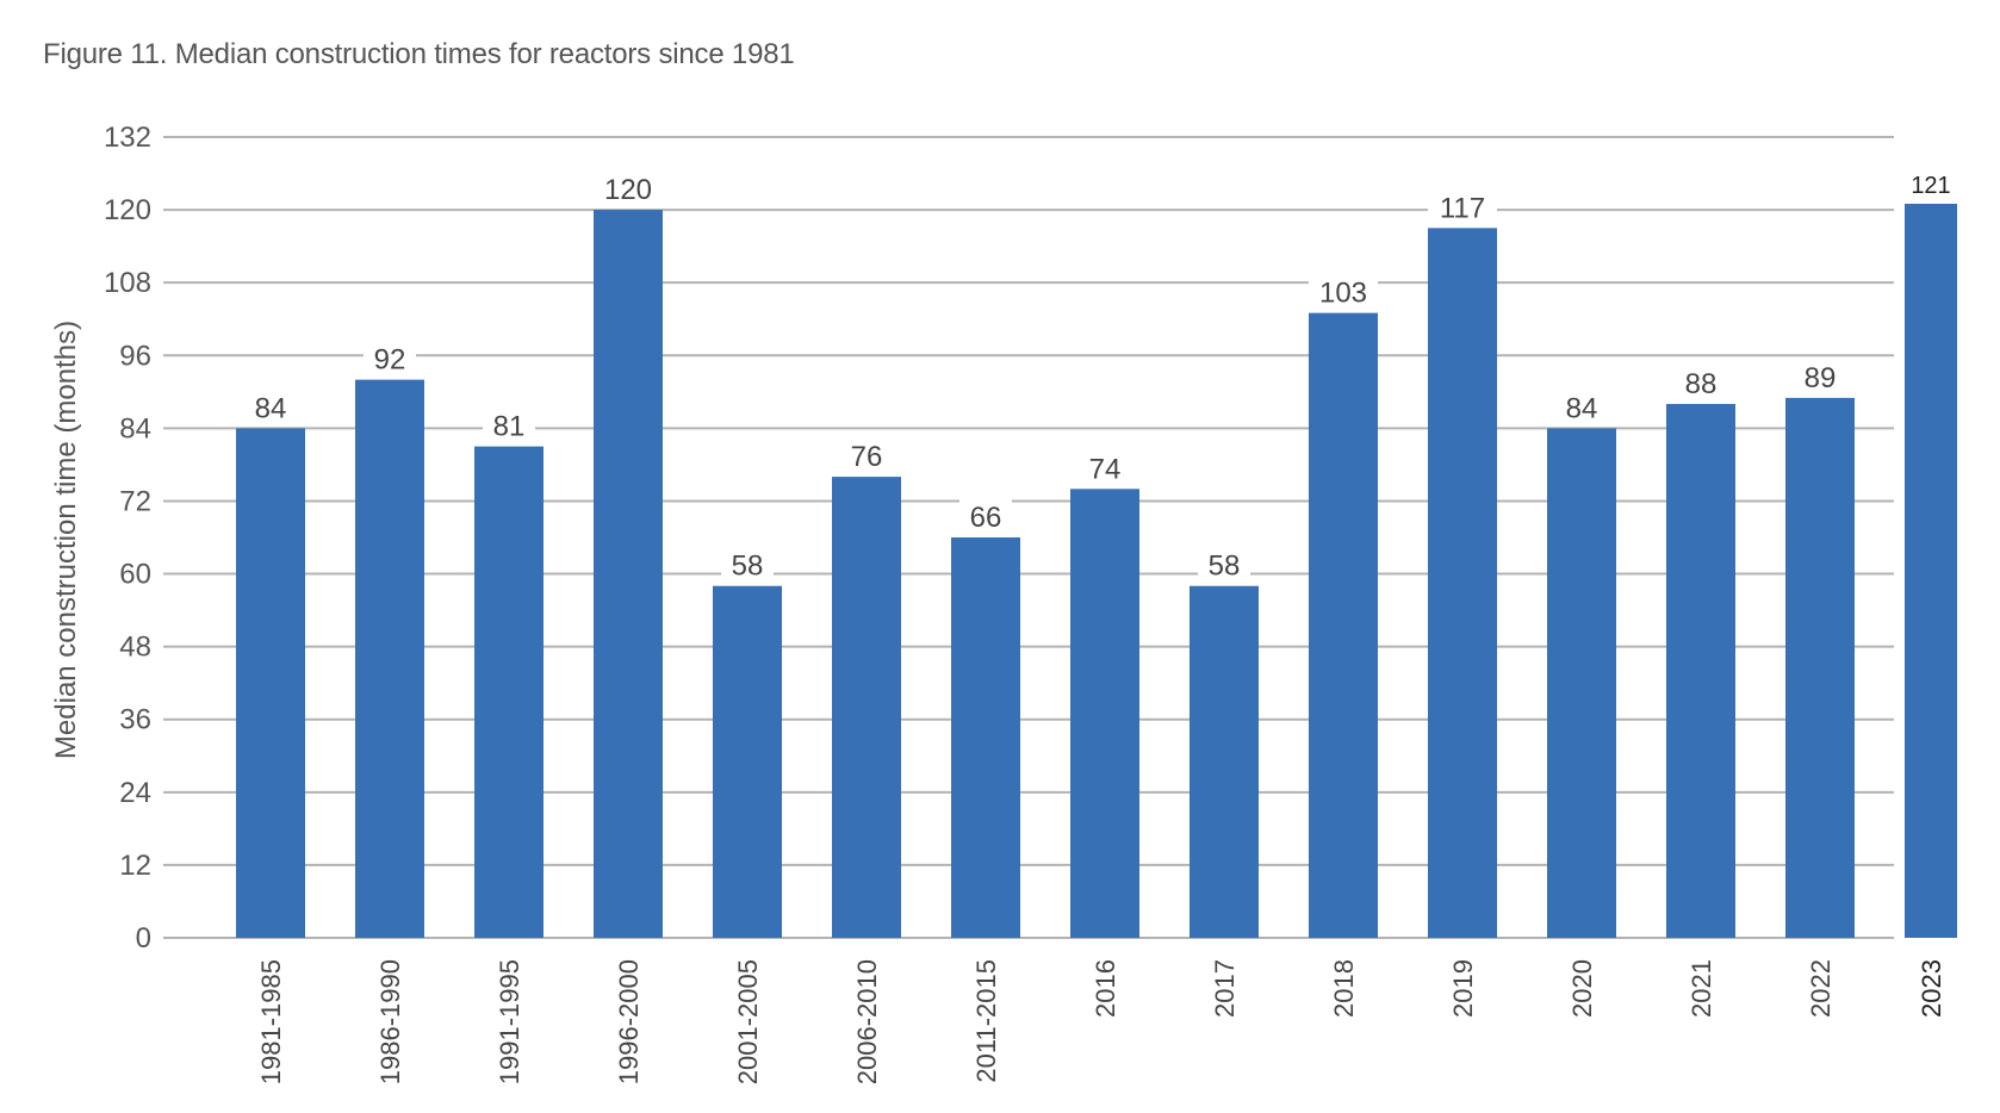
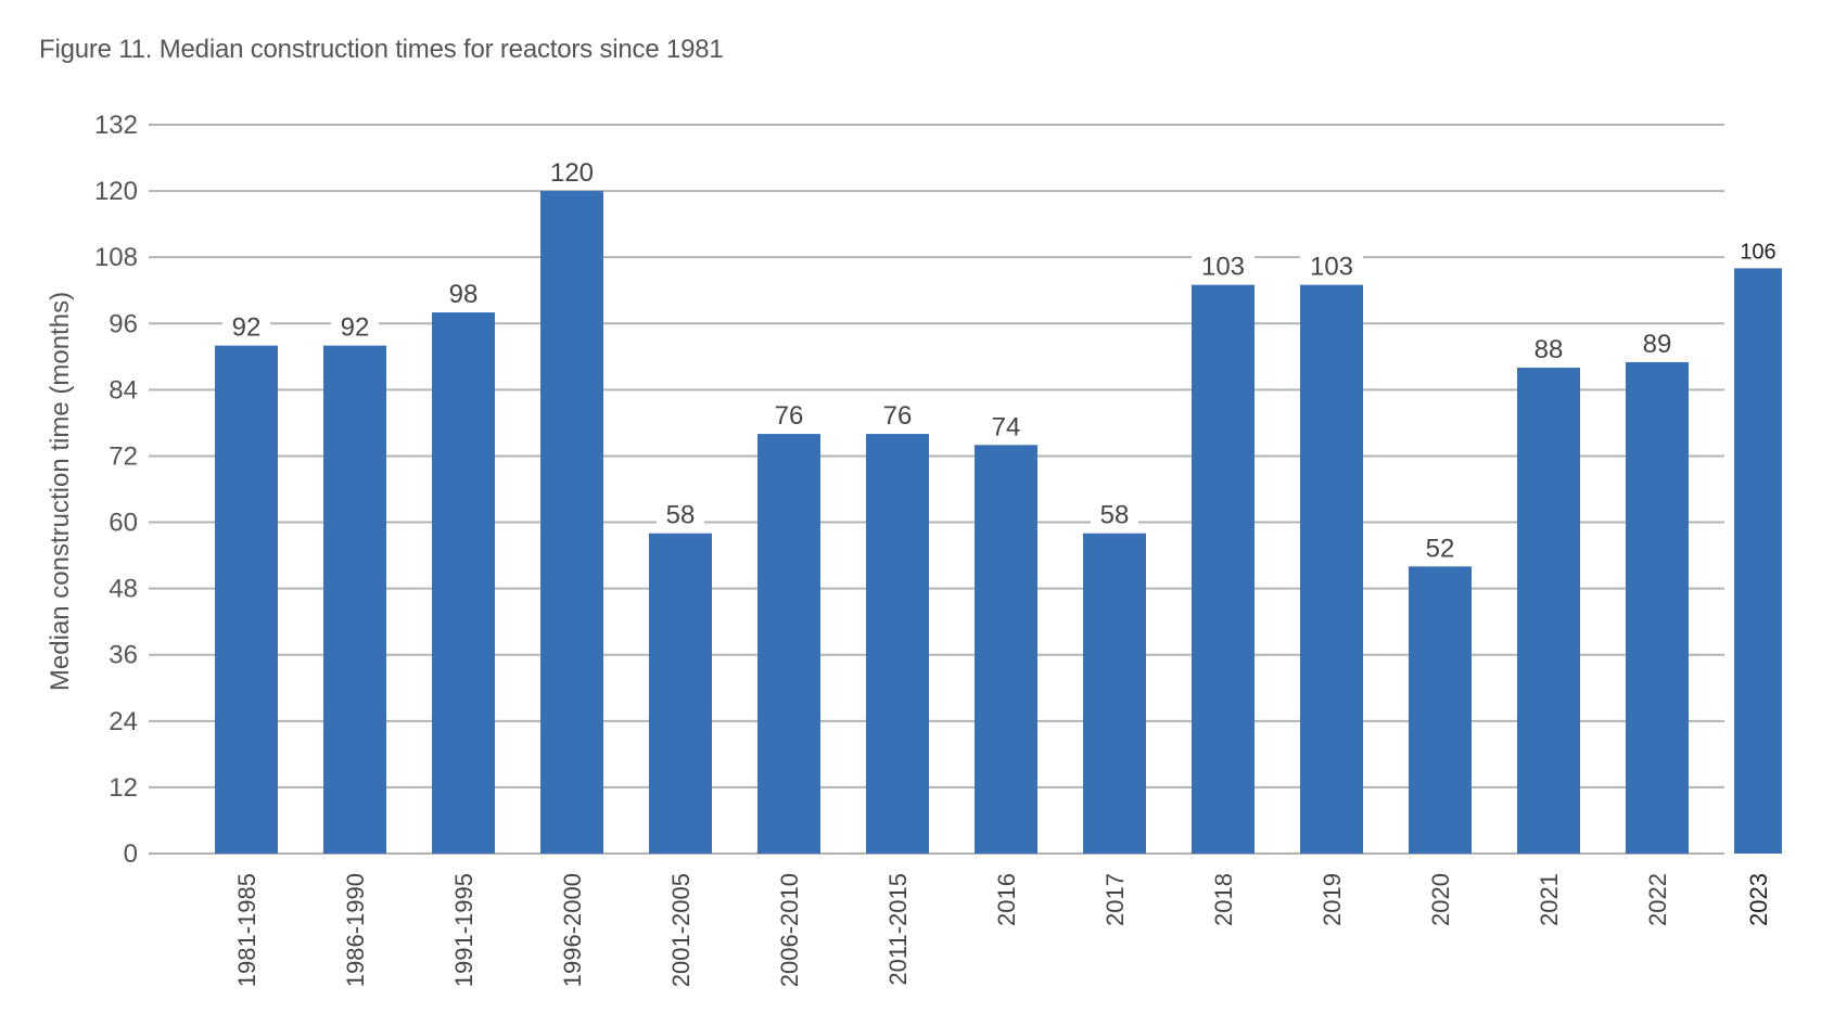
1981-1985: 84 -> 92
1991-1995: 81 -> 98
2011-2015: 66 -> 76
2019: 117 -> 103
2020: 84 -> 52
2023: 121 -> 106
